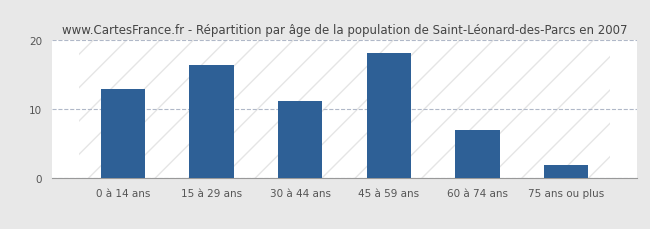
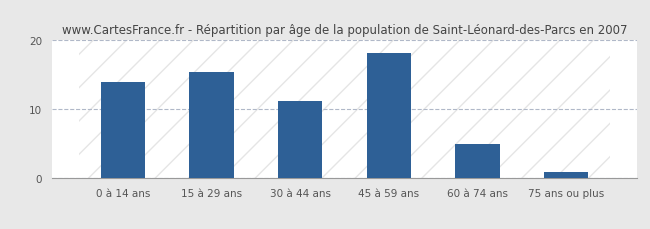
0 à 14 ans: 13.0 -> 14.0
15 à 29 ans: 16.5 -> 15.4
60 à 74 ans: 7.0 -> 5.0
75 ans ou plus: 2.0 -> 1.0
